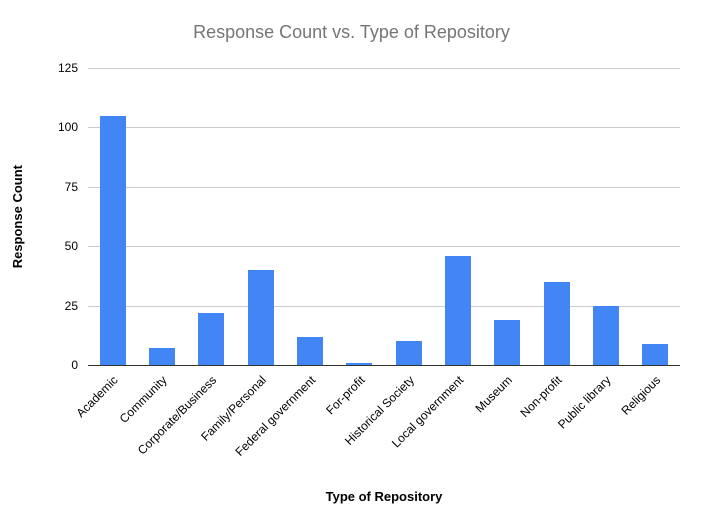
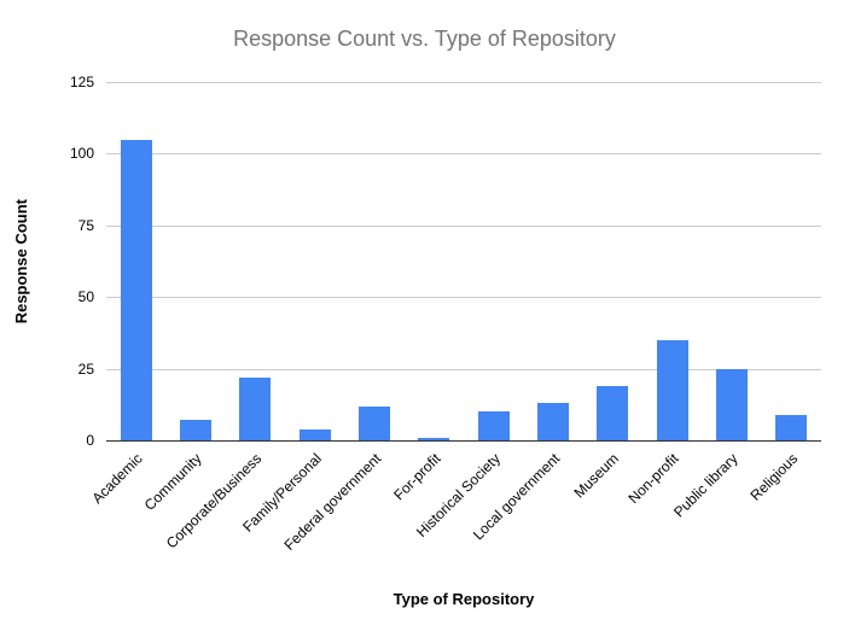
Family/Personal: 40 -> 4
Local government: 46 -> 13
